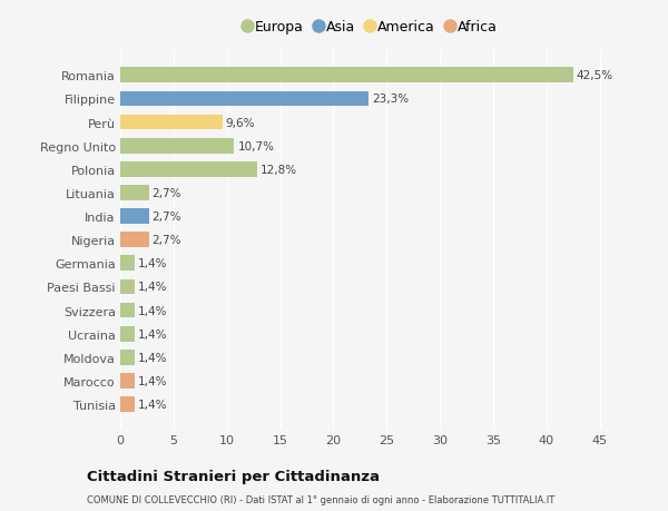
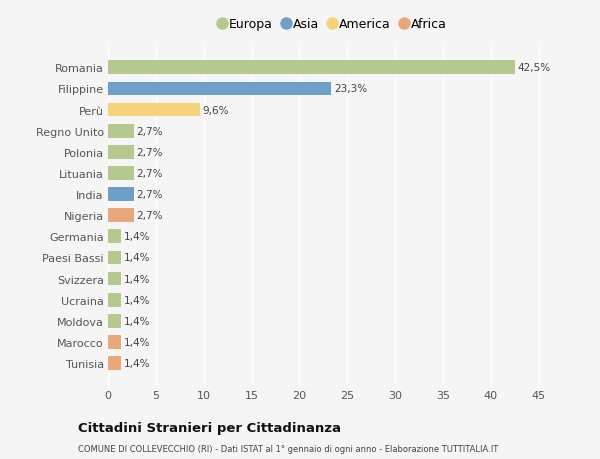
Regno Unito: 10,7% -> 2,7%
Polonia: 12,8% -> 2,7%
